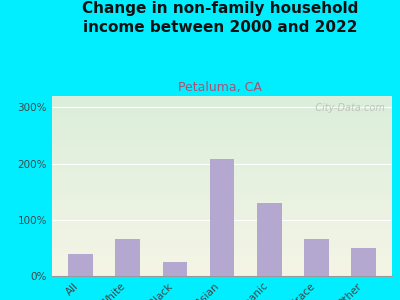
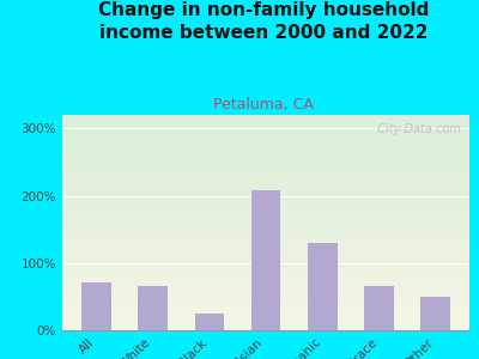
All: 40% -> 72%
